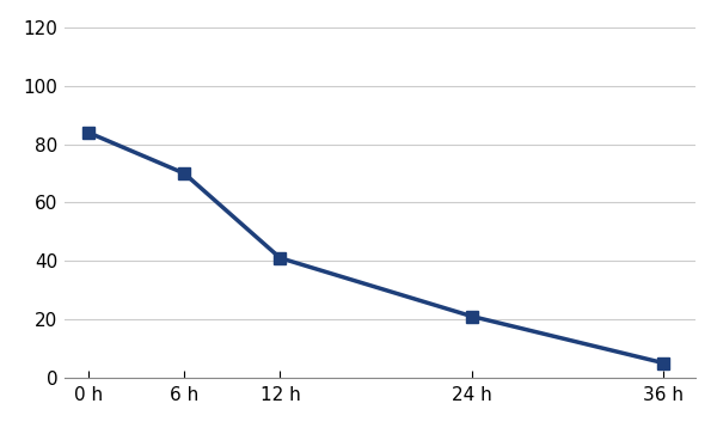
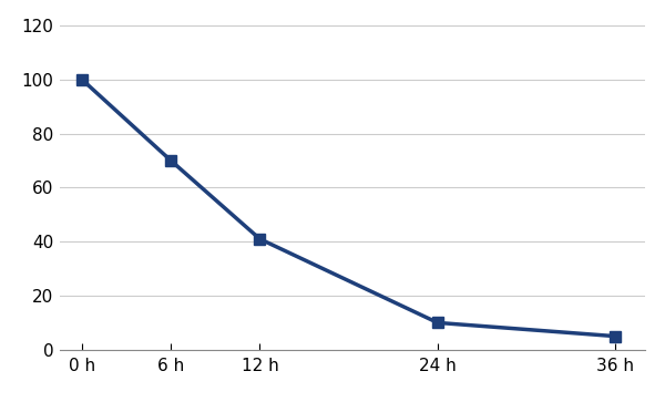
0 h: 84 -> 100
24 h: 21 -> 10
